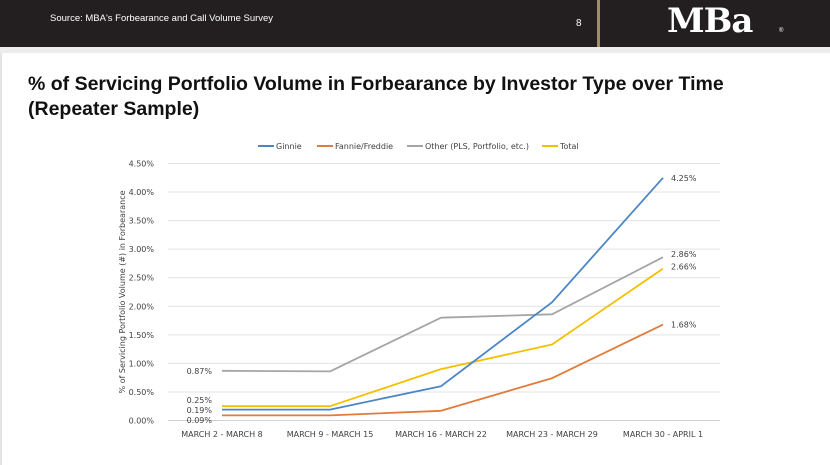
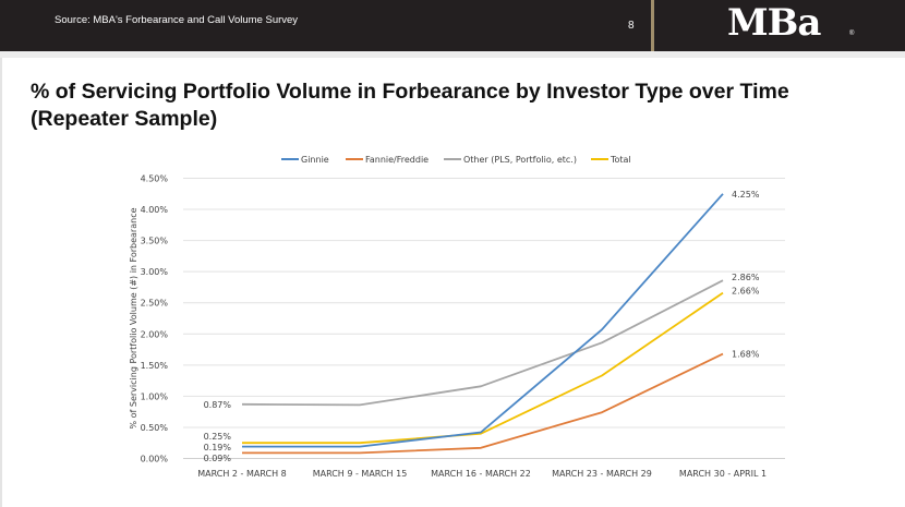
Ginnie/MARCH 16 - MARCH 22: 0.6% -> 0.4%
Other (PLS, Portfolio, etc.)/MARCH 16 - MARCH 22: 1.8% -> 1.2%
Total/MARCH 16 - MARCH 22: 0.9% -> 0.4%
